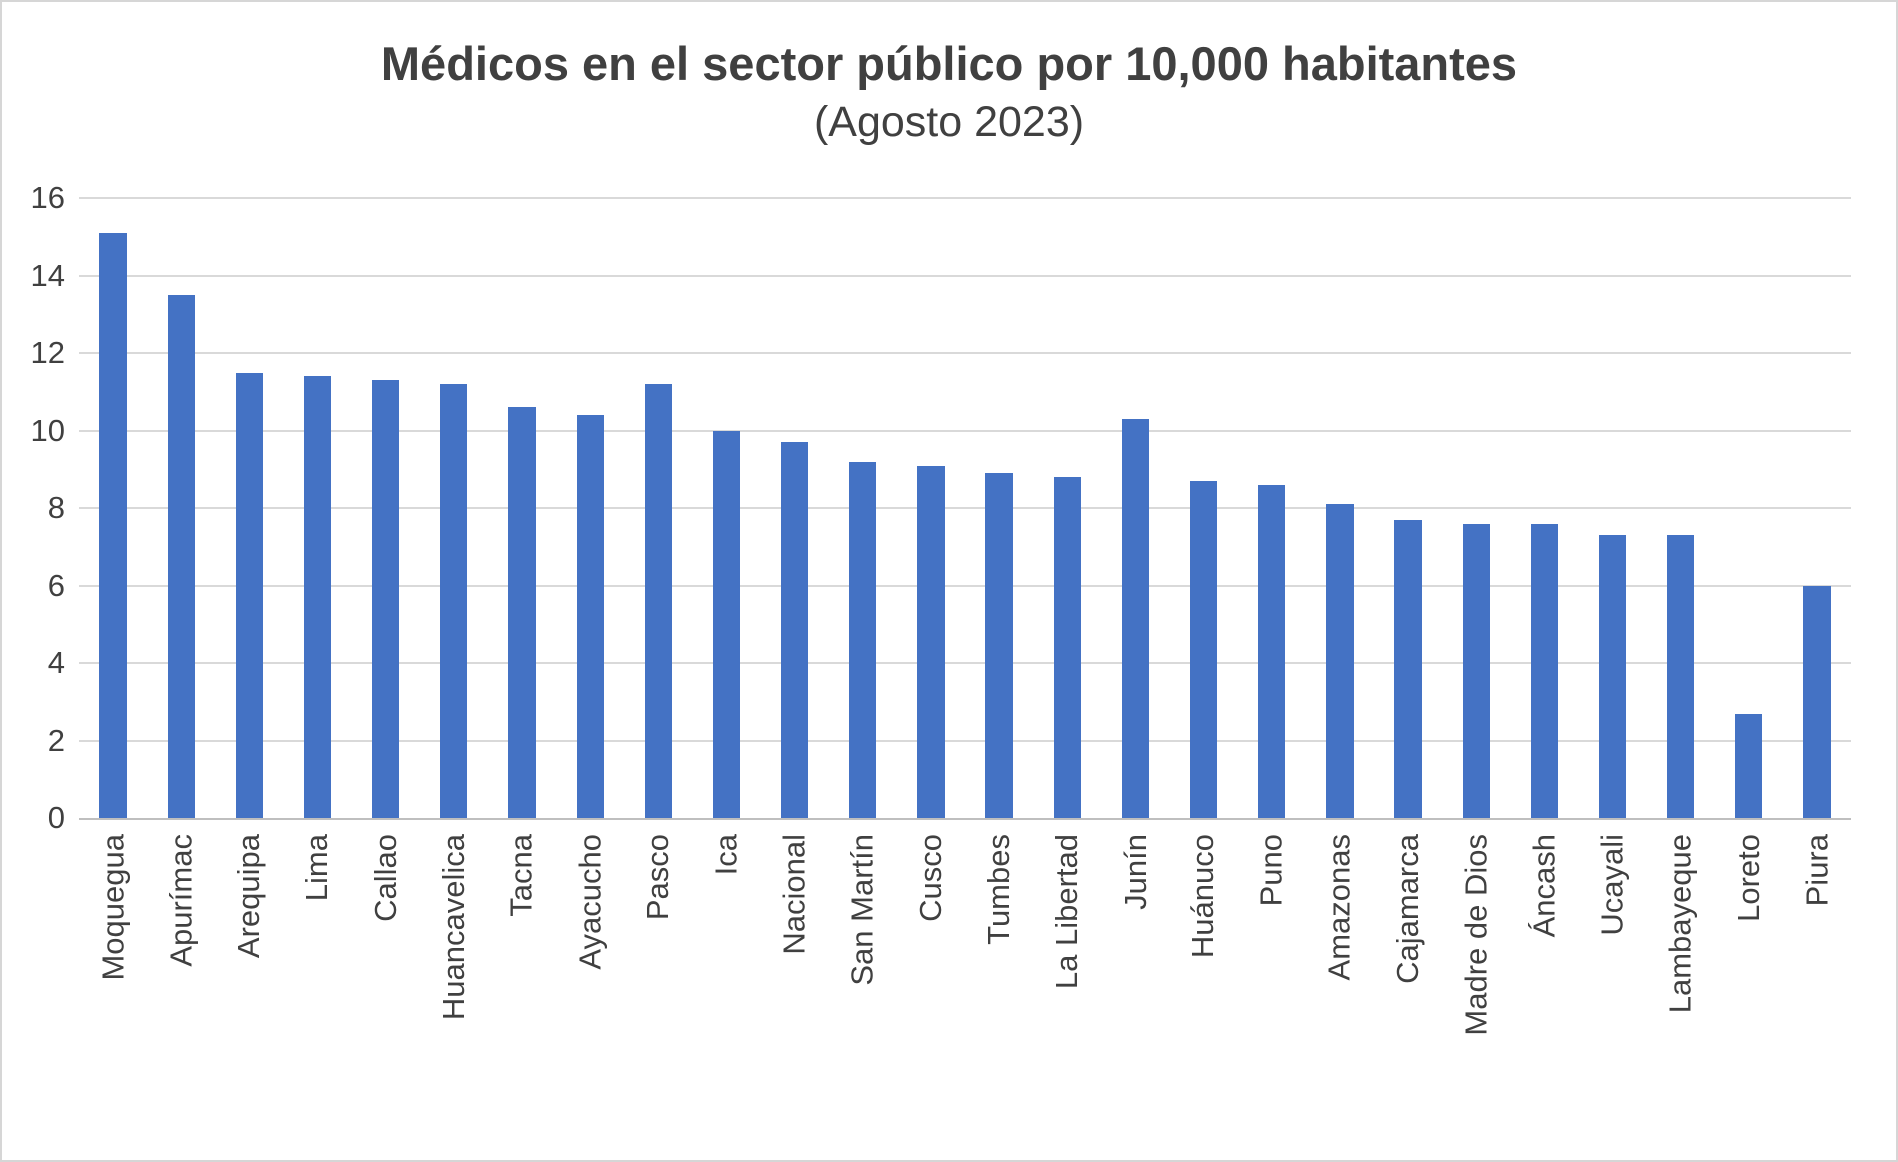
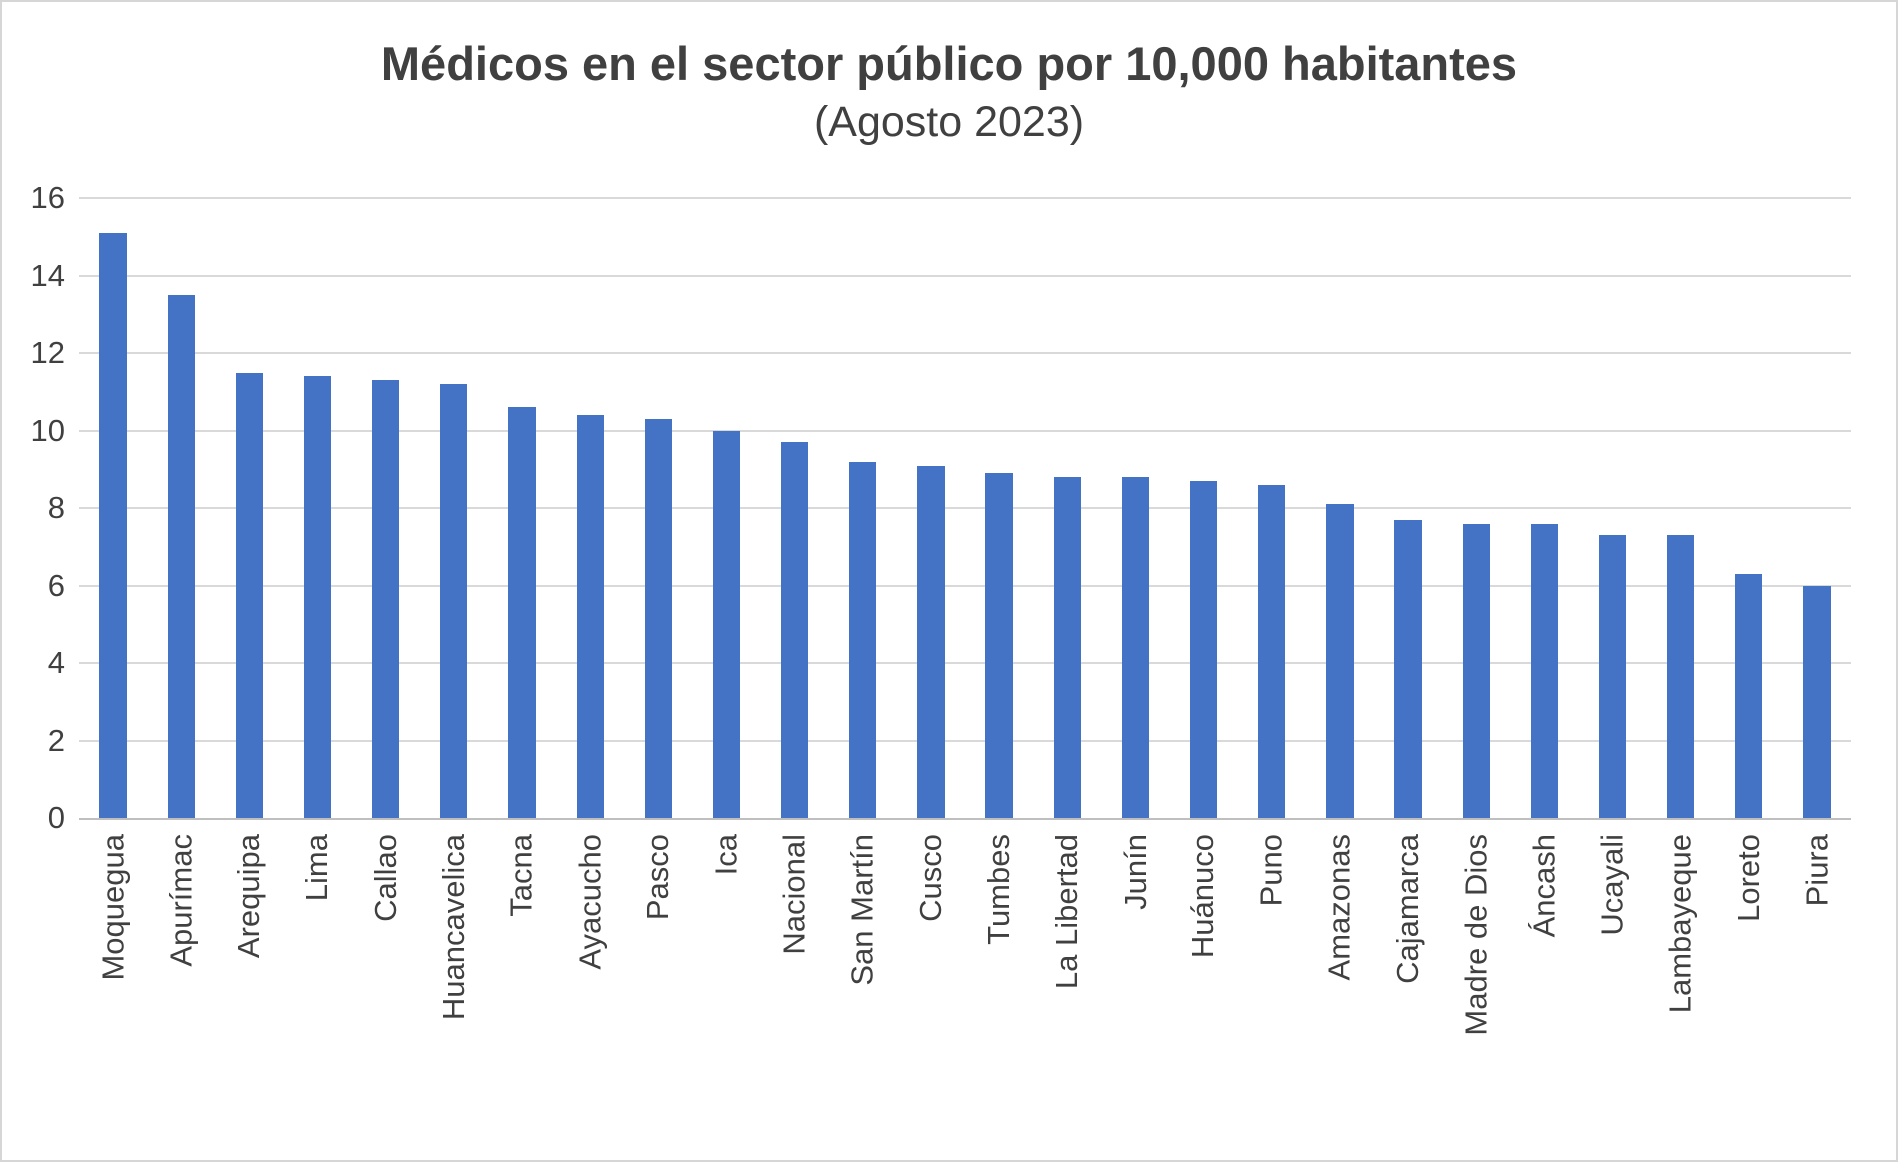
Pasco: 11.2 -> 10.3
Junín: 10.3 -> 8.8
Loreto: 2.7 -> 6.3
